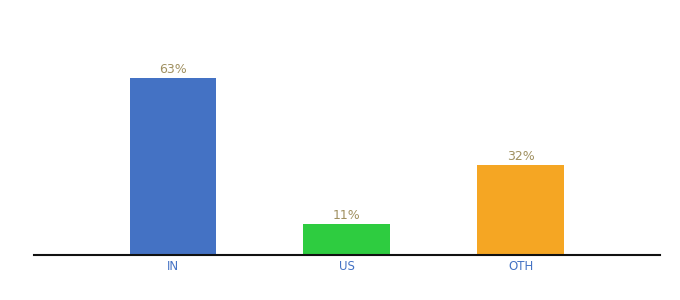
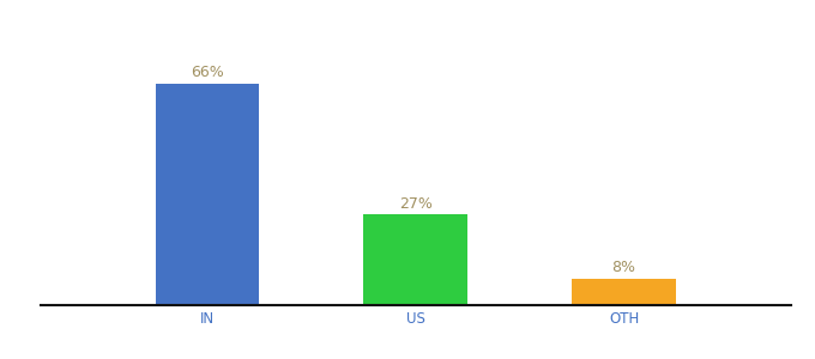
IN: 63% -> 66%
US: 11% -> 27%
OTH: 32% -> 8%
